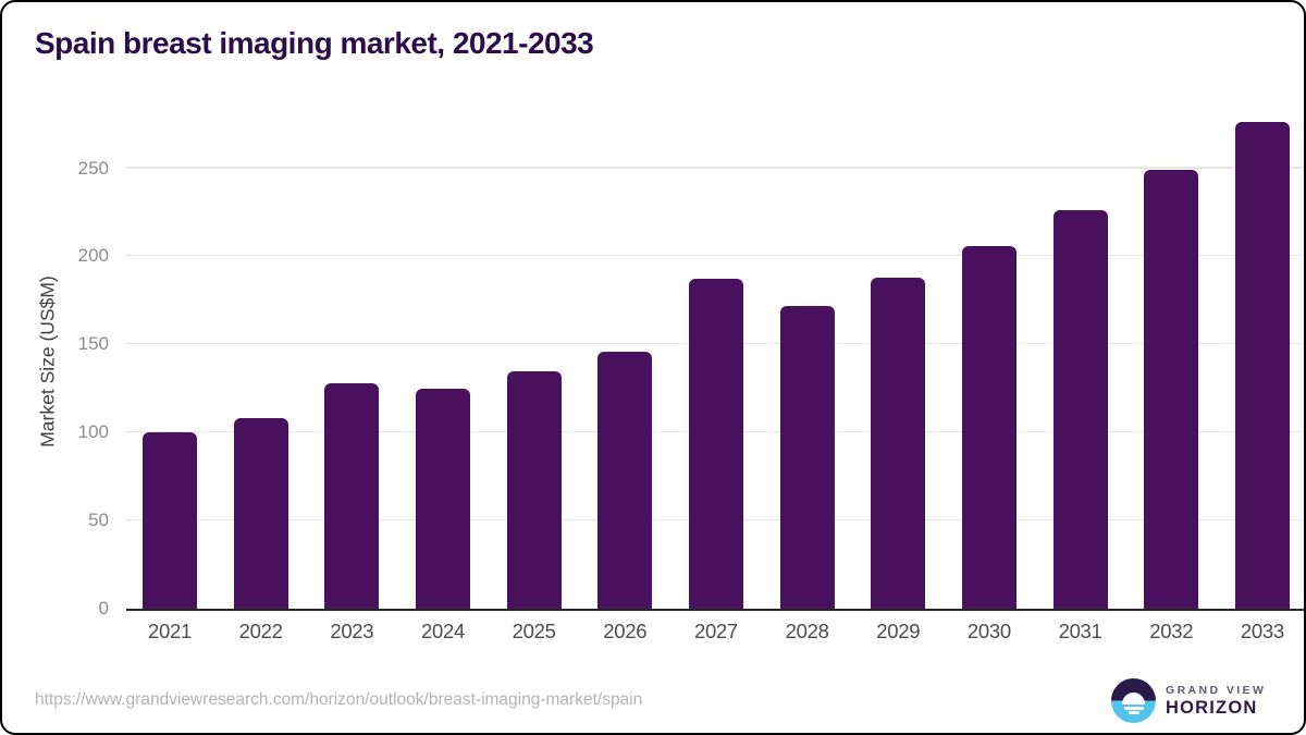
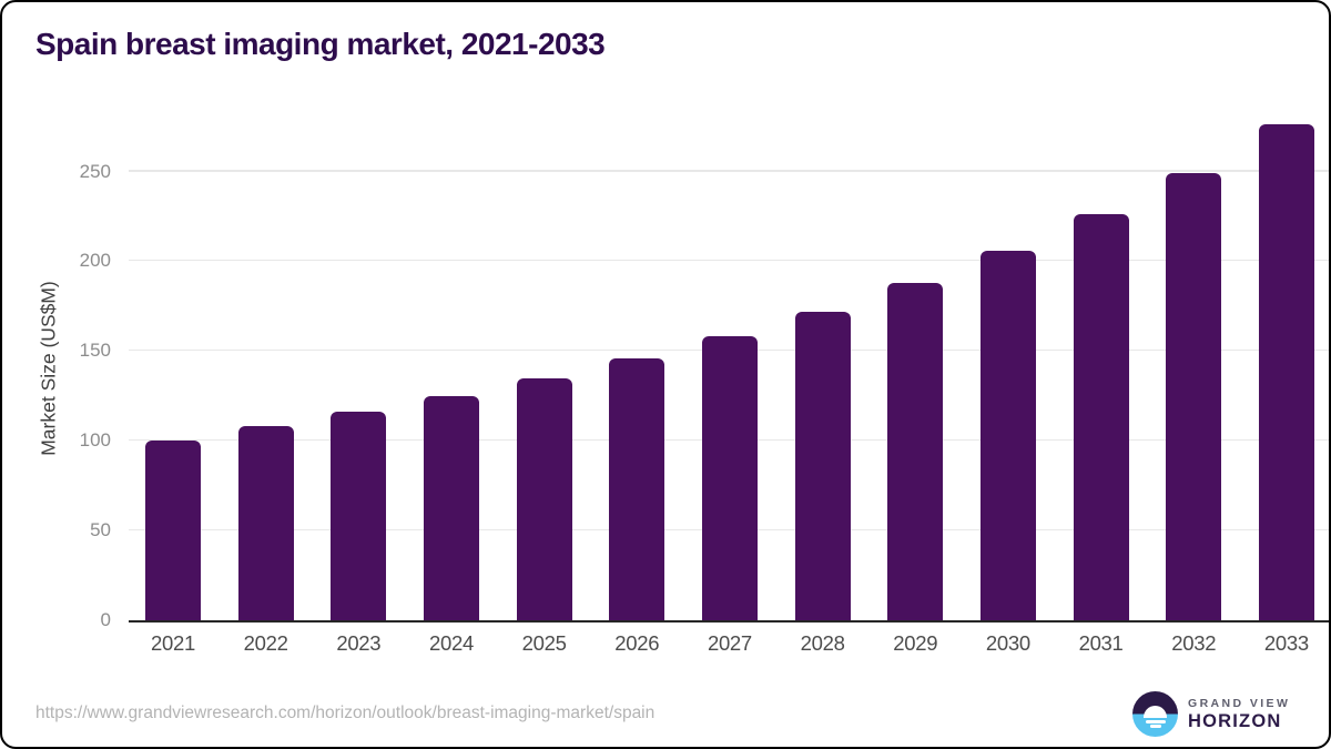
2023: 128 -> 116
2027: 187 -> 158
